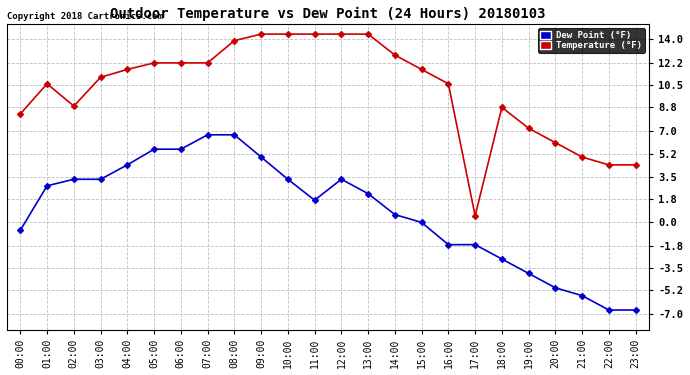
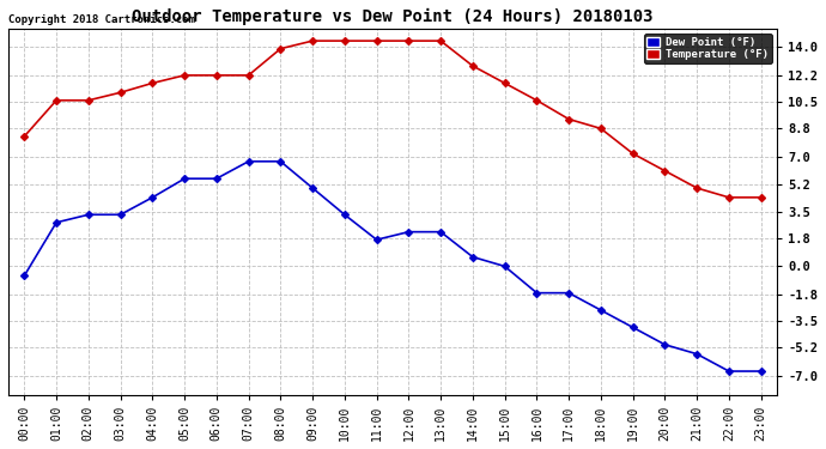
Temperature (°F)/02:00: 8.9 -> 10.6
Dew Point (°F)/12:00: 3.3 -> 2.2
Temperature (°F)/17:00: 0.5 -> 9.4
